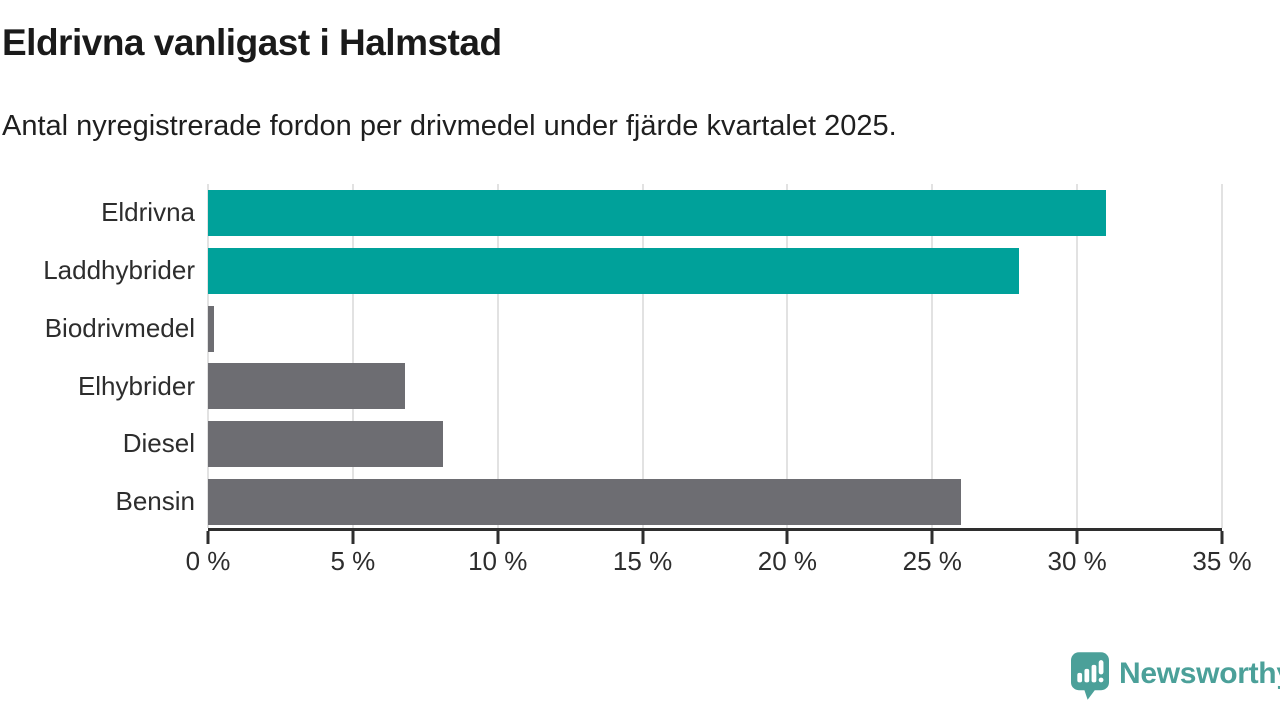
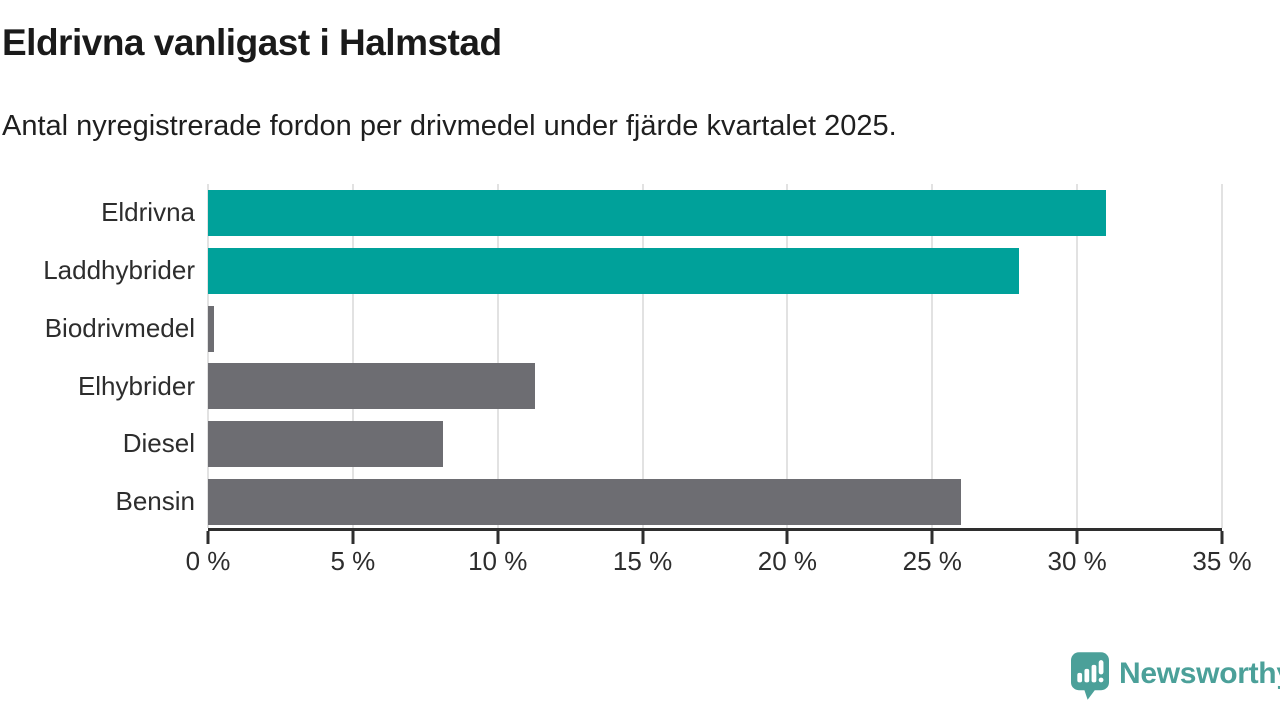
Elhybrider: 6.8% -> 11.3%
